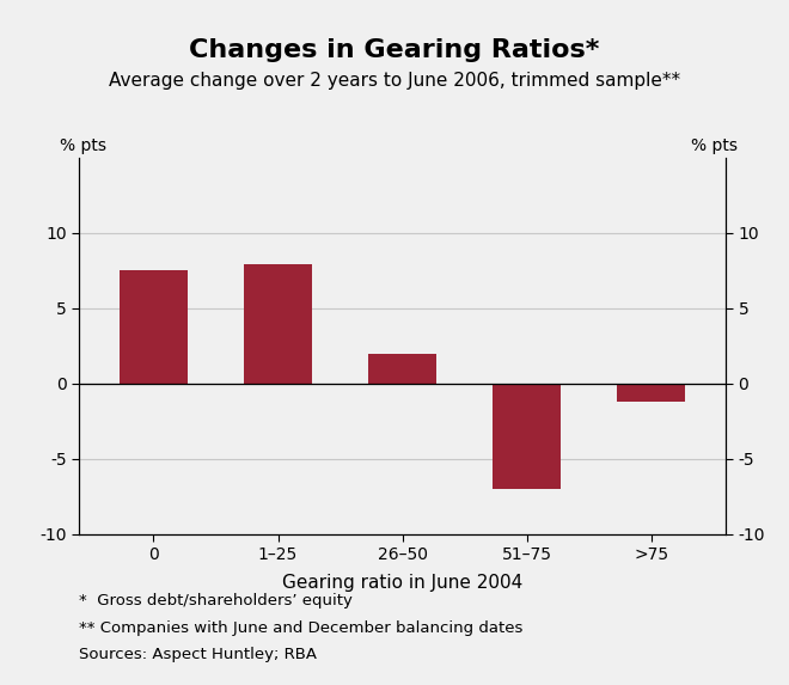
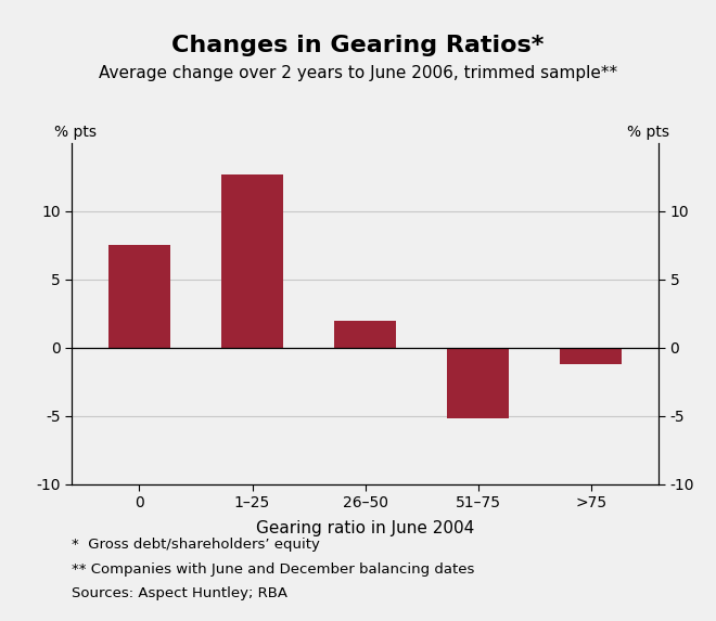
1–25: 7.9 -> 12.7
51–75: -7.0 -> -5.2
